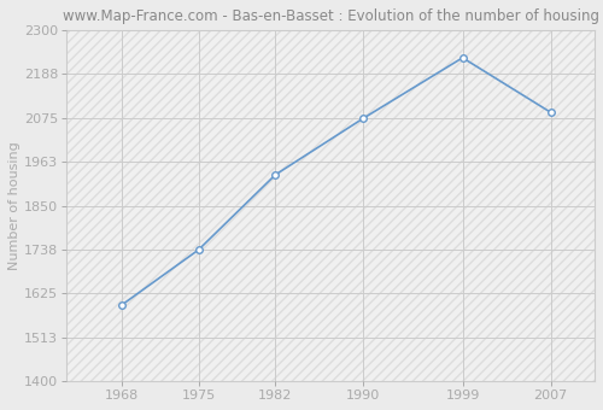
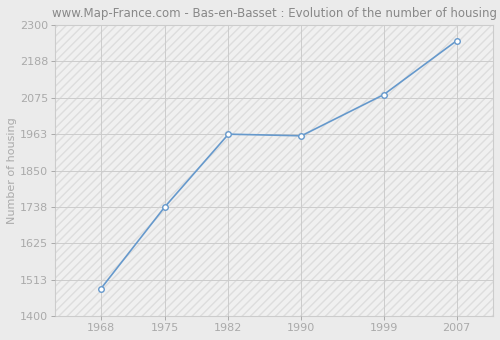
1968: 1595 -> 1484
1982: 1930 -> 1963
1990: 2075 -> 1958
1999: 2230 -> 2085
2007: 2090 -> 2252
